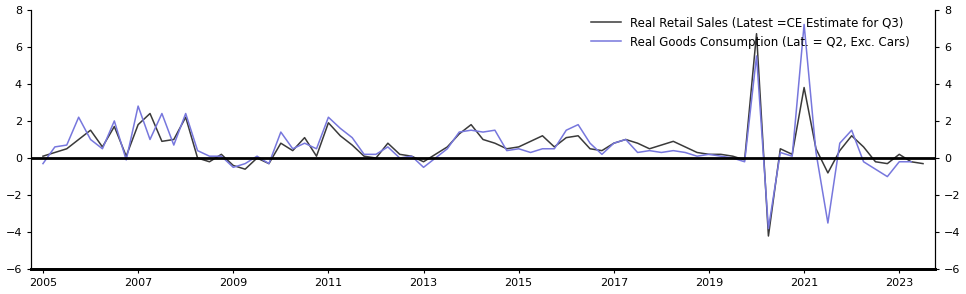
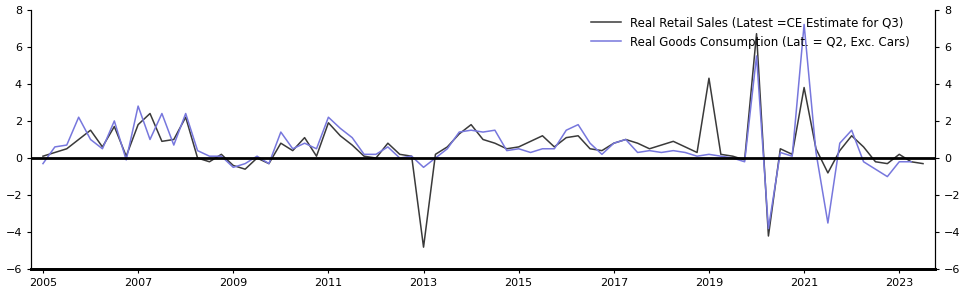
Real Retail Sales (Latest =CE Estimate for Q3)/2013: -0.2 -> -4.8
Real Retail Sales (Latest =CE Estimate for Q3)/2019: 0.2 -> 4.3
